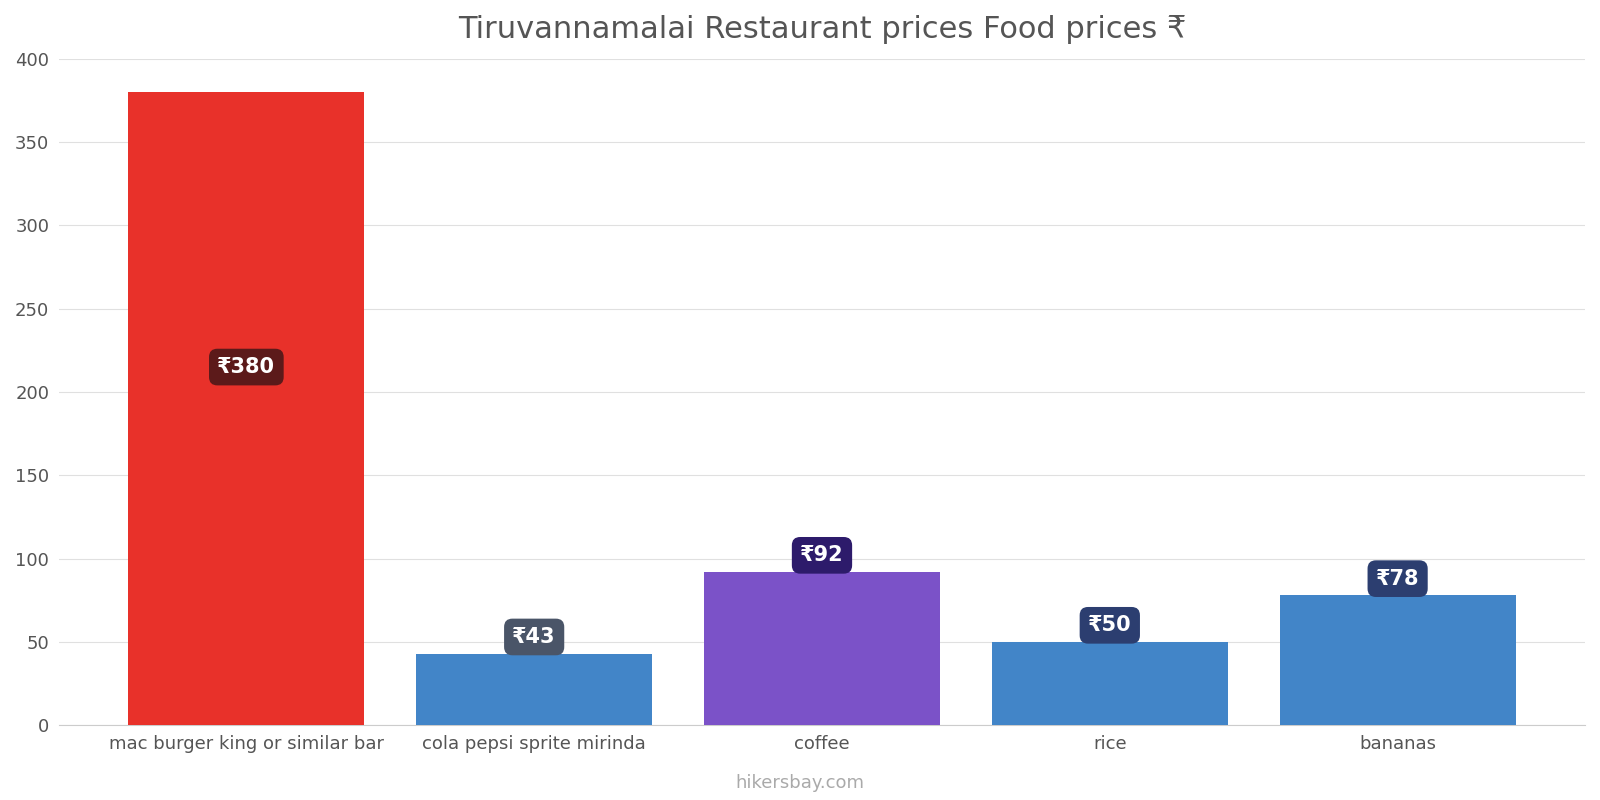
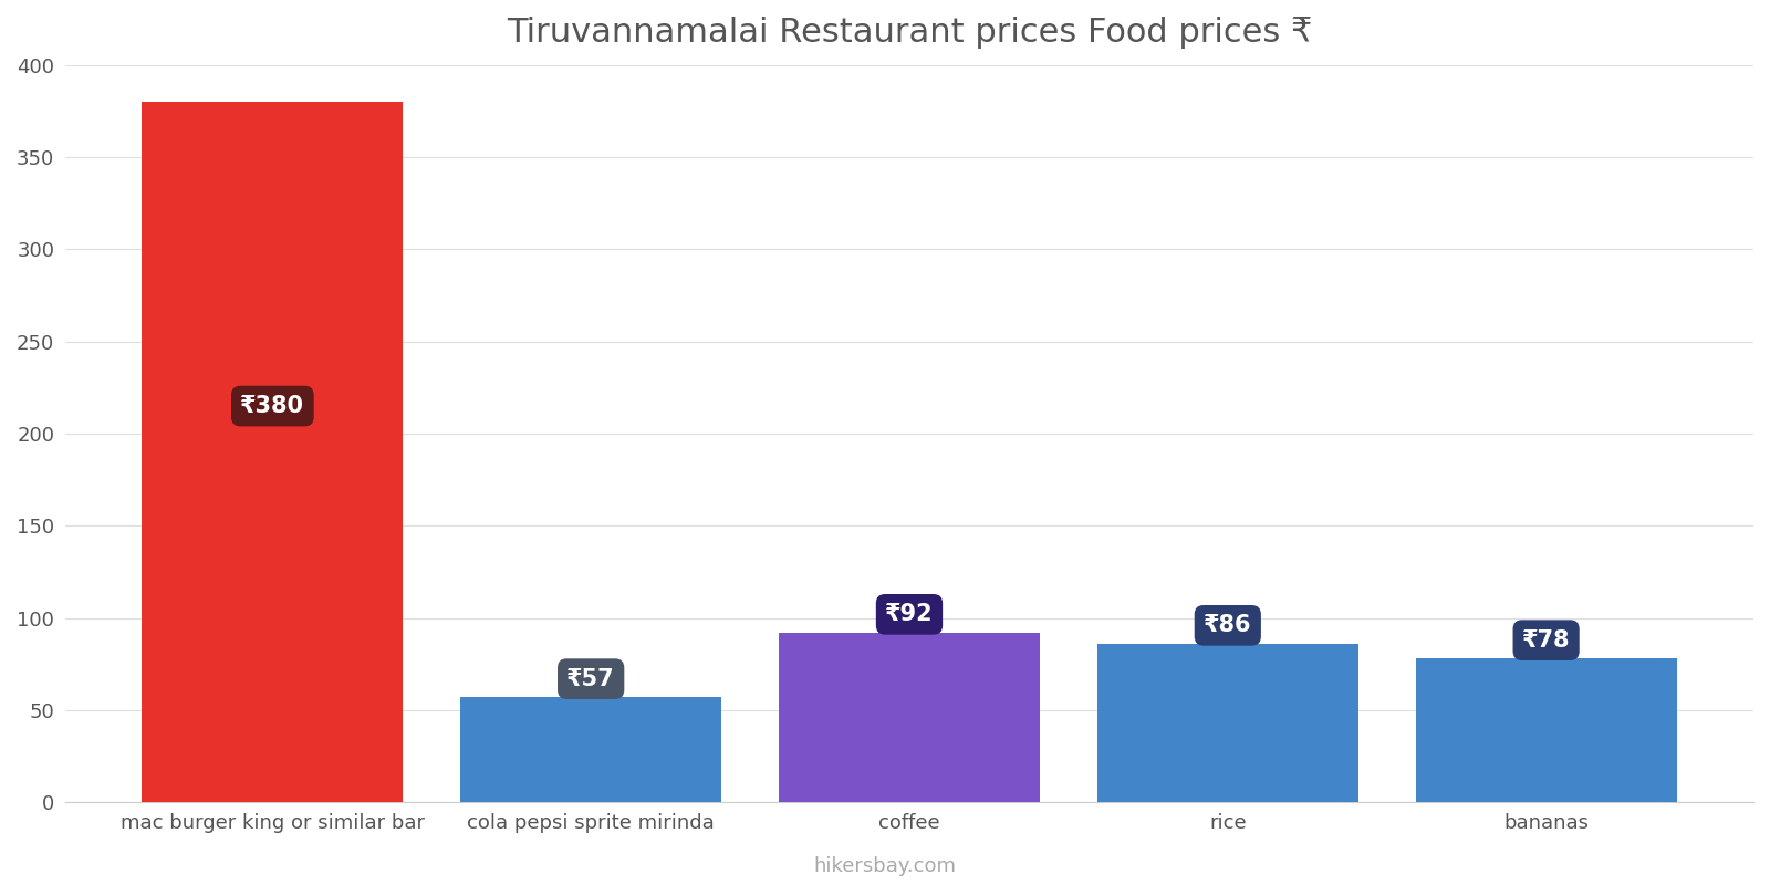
cola pepsi sprite mirinda: ₹43 -> ₹57
rice: ₹50 -> ₹86
